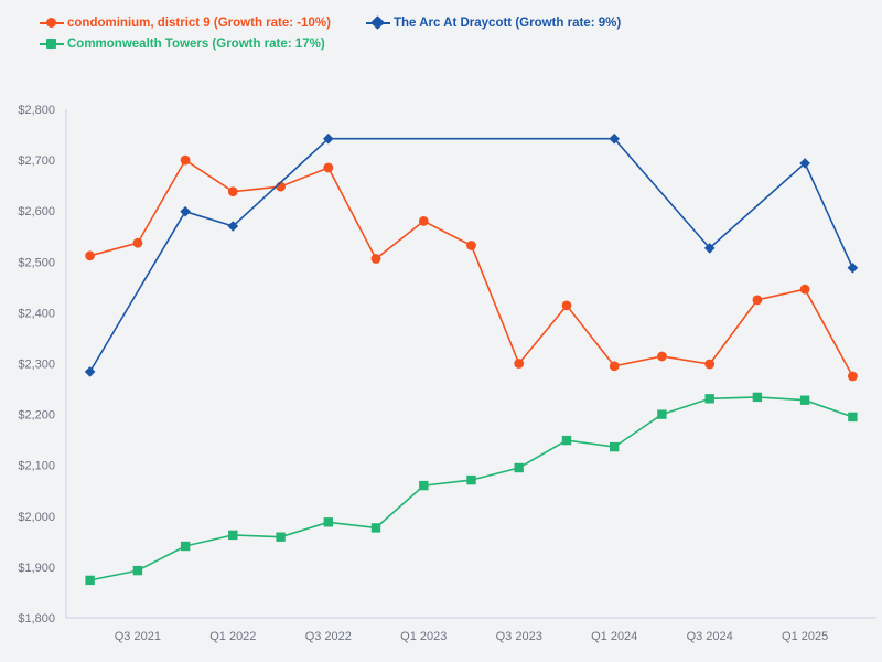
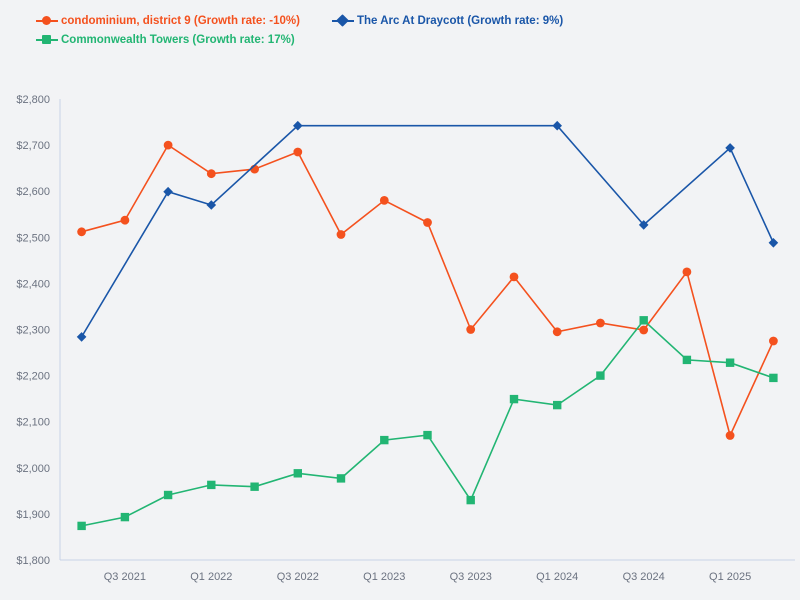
Commonwealth Towers (Growth rate: 17%)/Q3 2023: $2100 -> $1930
Commonwealth Towers (Growth rate: 17%)/Q3 2024: $2230 -> $2320
condominium, district 9 (Growth rate: -10%)/Q1 2025: $2450 -> $2070
